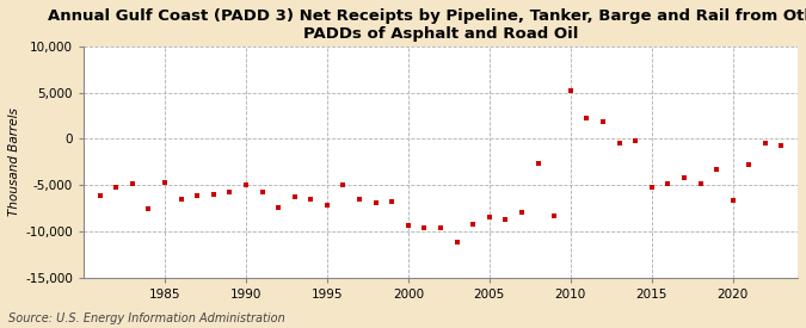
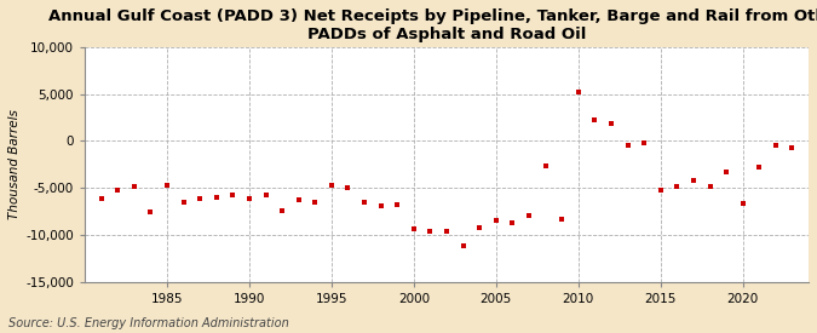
1990: -5,000 -> -6,200
1995: -7,200 -> -4,700
